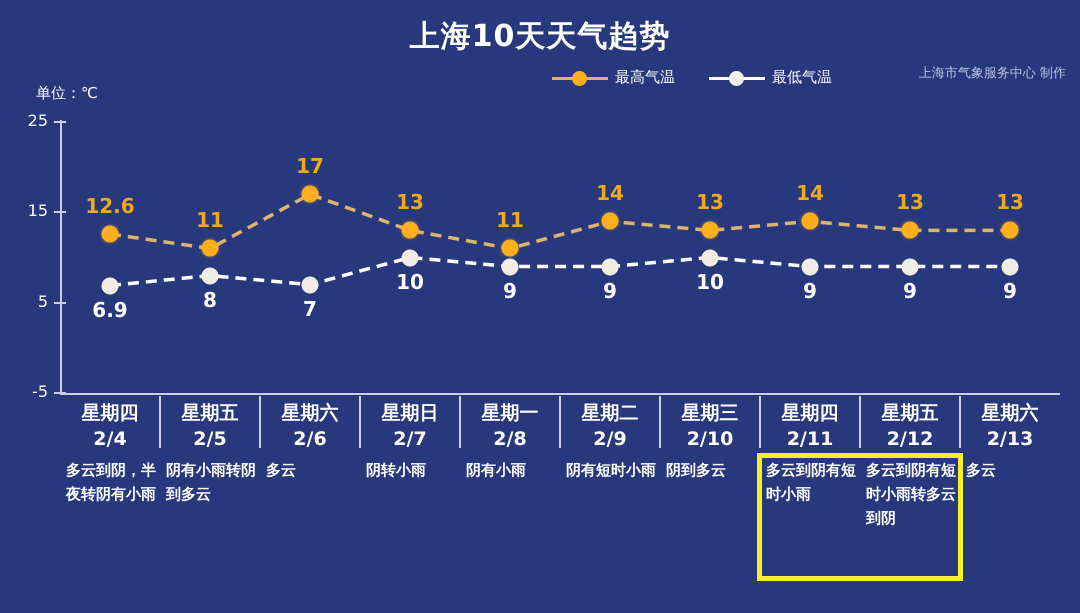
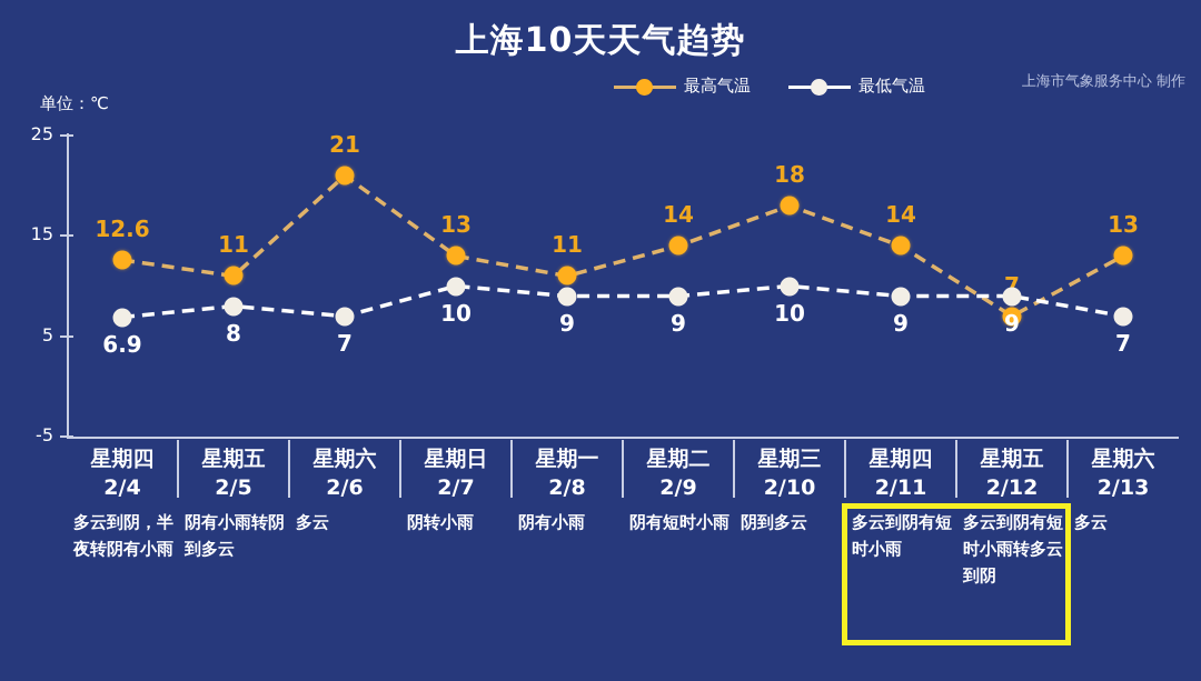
最高气温/2/6: 17 -> 21
最高气温/2/10: 13 -> 18
最高气温/2/12: 13 -> 7
最低气温/2/13: 9 -> 7
